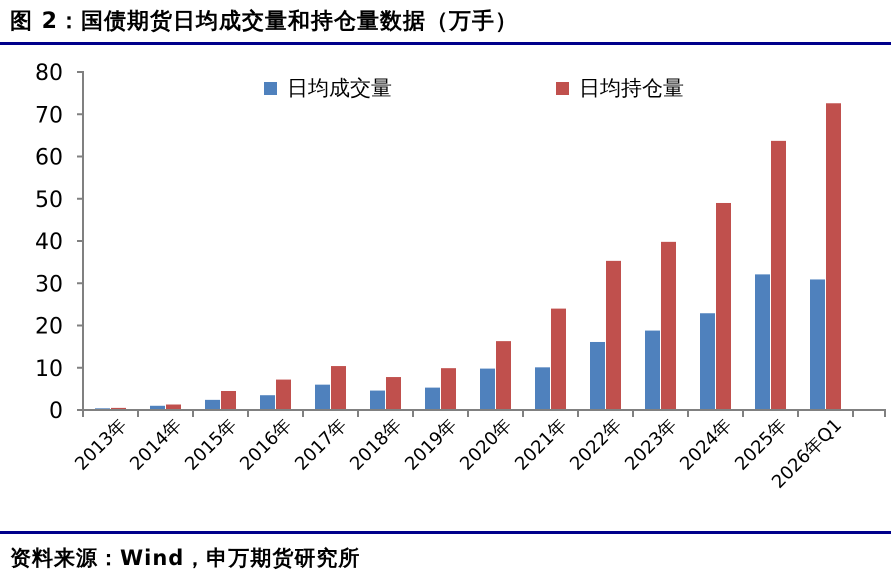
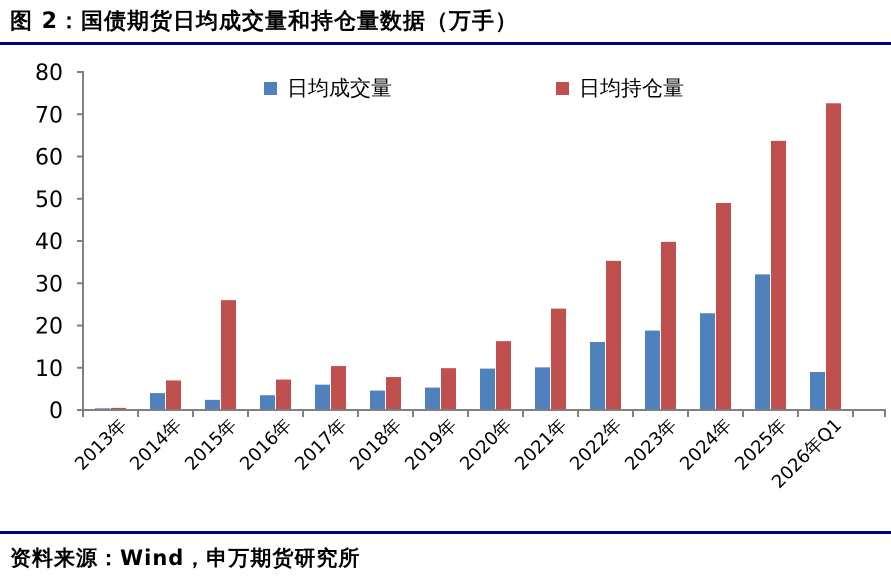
日均成交量/2014年: 1 -> 4
日均持仓量/2014年: 1 -> 7
日均持仓量/2015年: 4 -> 26
日均成交量/2026年Q1: 31 -> 9
